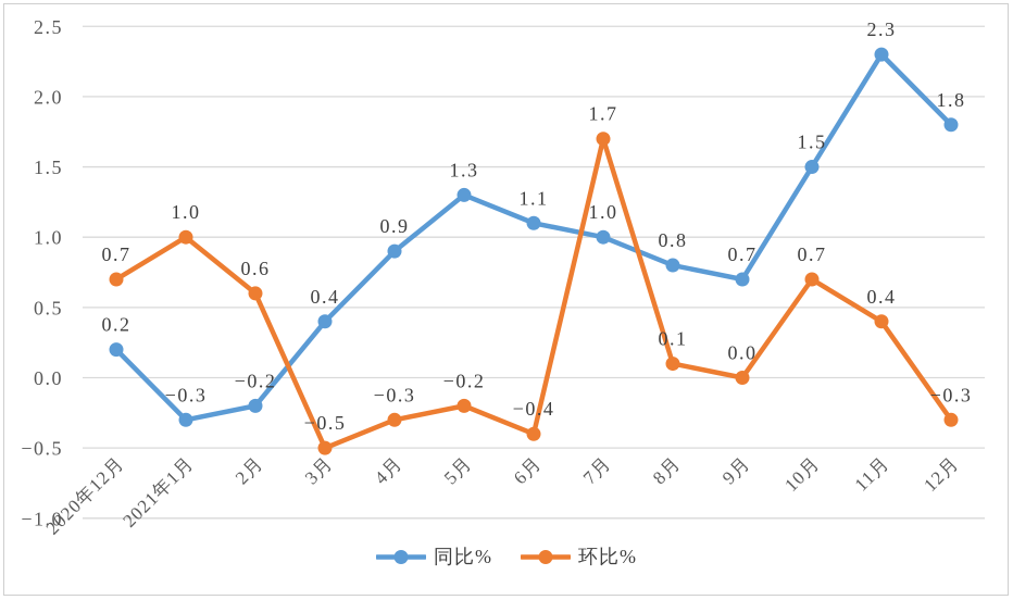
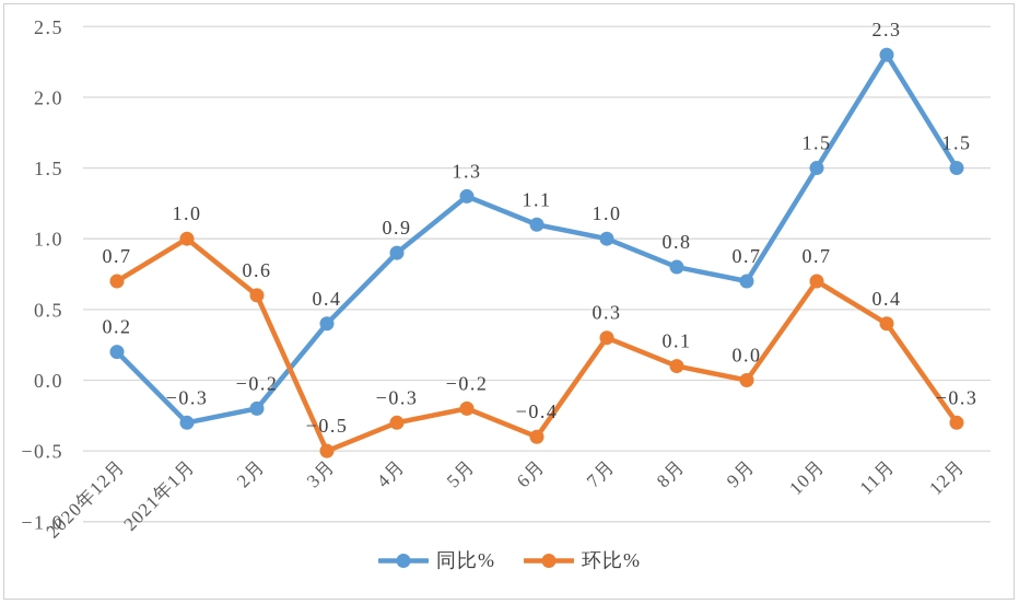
环比%/7月: 1.7 -> 0.3
同比%/12月: 1.8 -> 1.5
